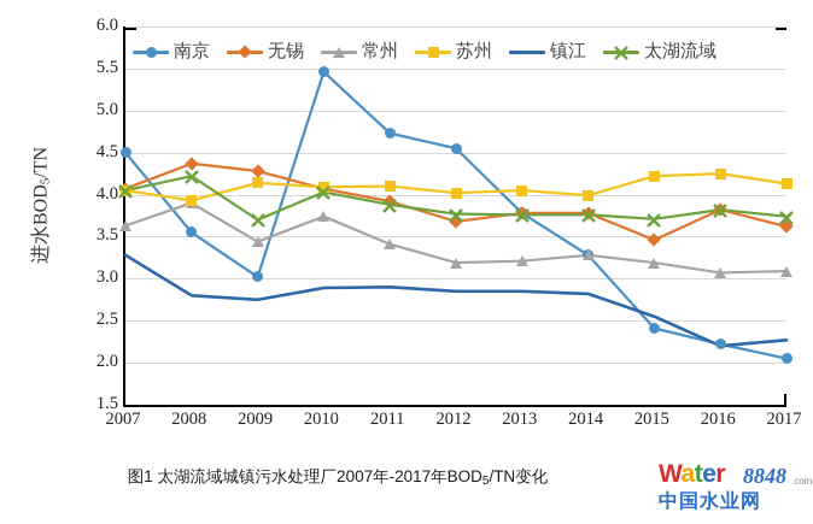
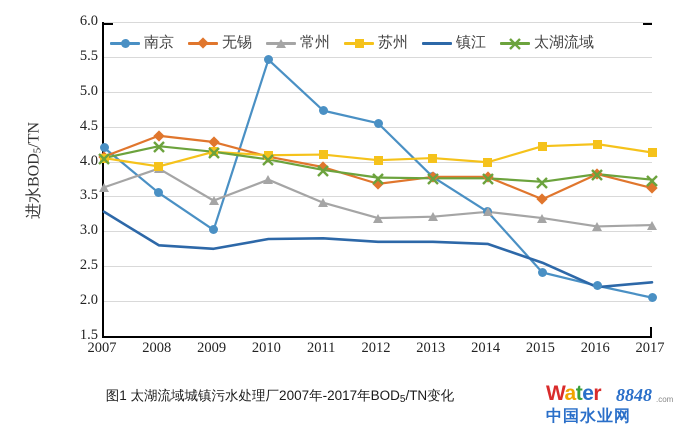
南京/2007: 4.5 -> 4.2
太湖流域/2009: 3.7 -> 4.1
